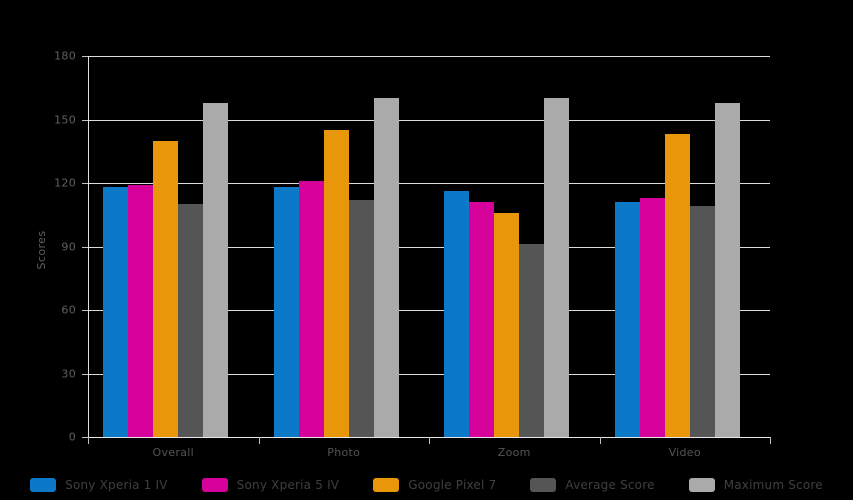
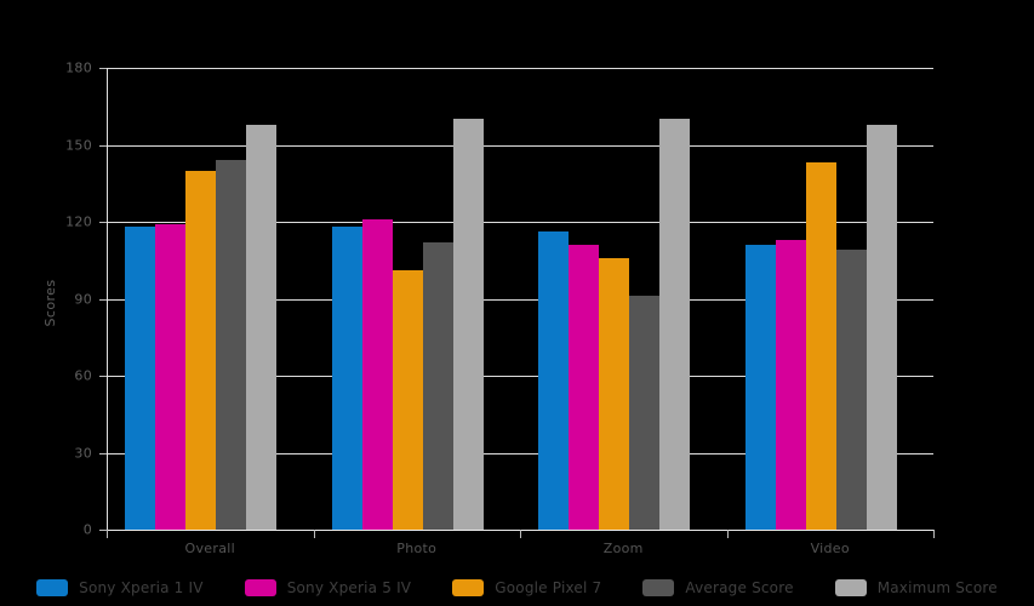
Average Score/Overall: 110 -> 144
Google Pixel 7/Photo: 145 -> 101
